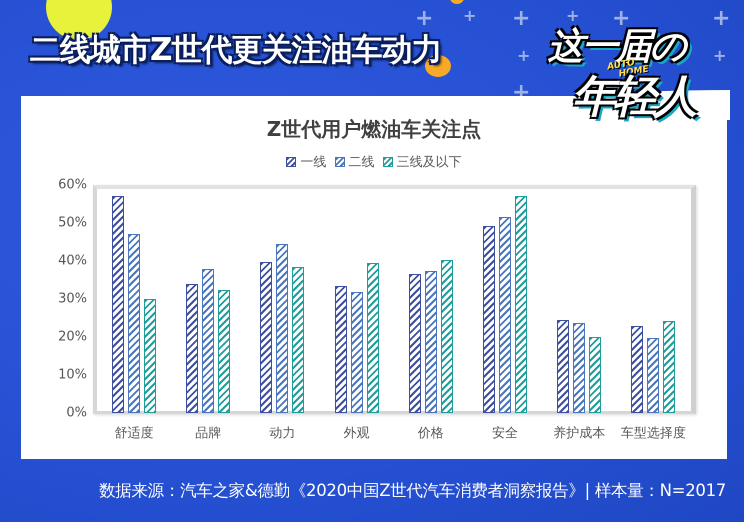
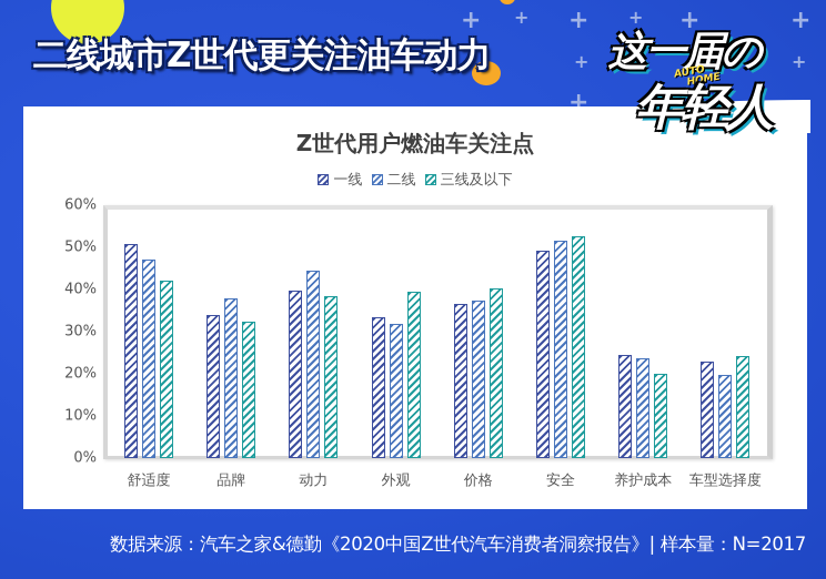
一线/舒适度: 57% -> 51%
三线及以下/舒适度: 30% -> 42%
三线及以下/安全: 57% -> 53%
